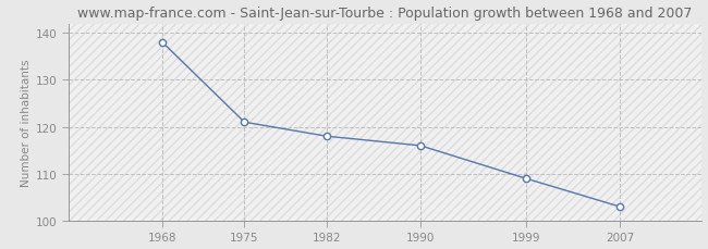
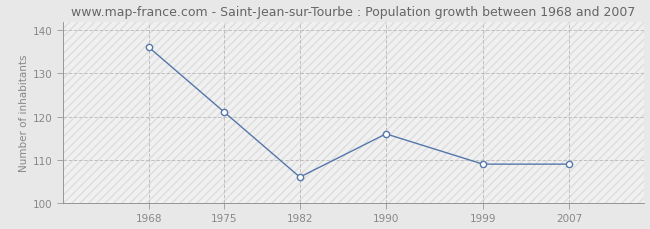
1968: 138 -> 136
1982: 118 -> 106
2007: 103 -> 109
